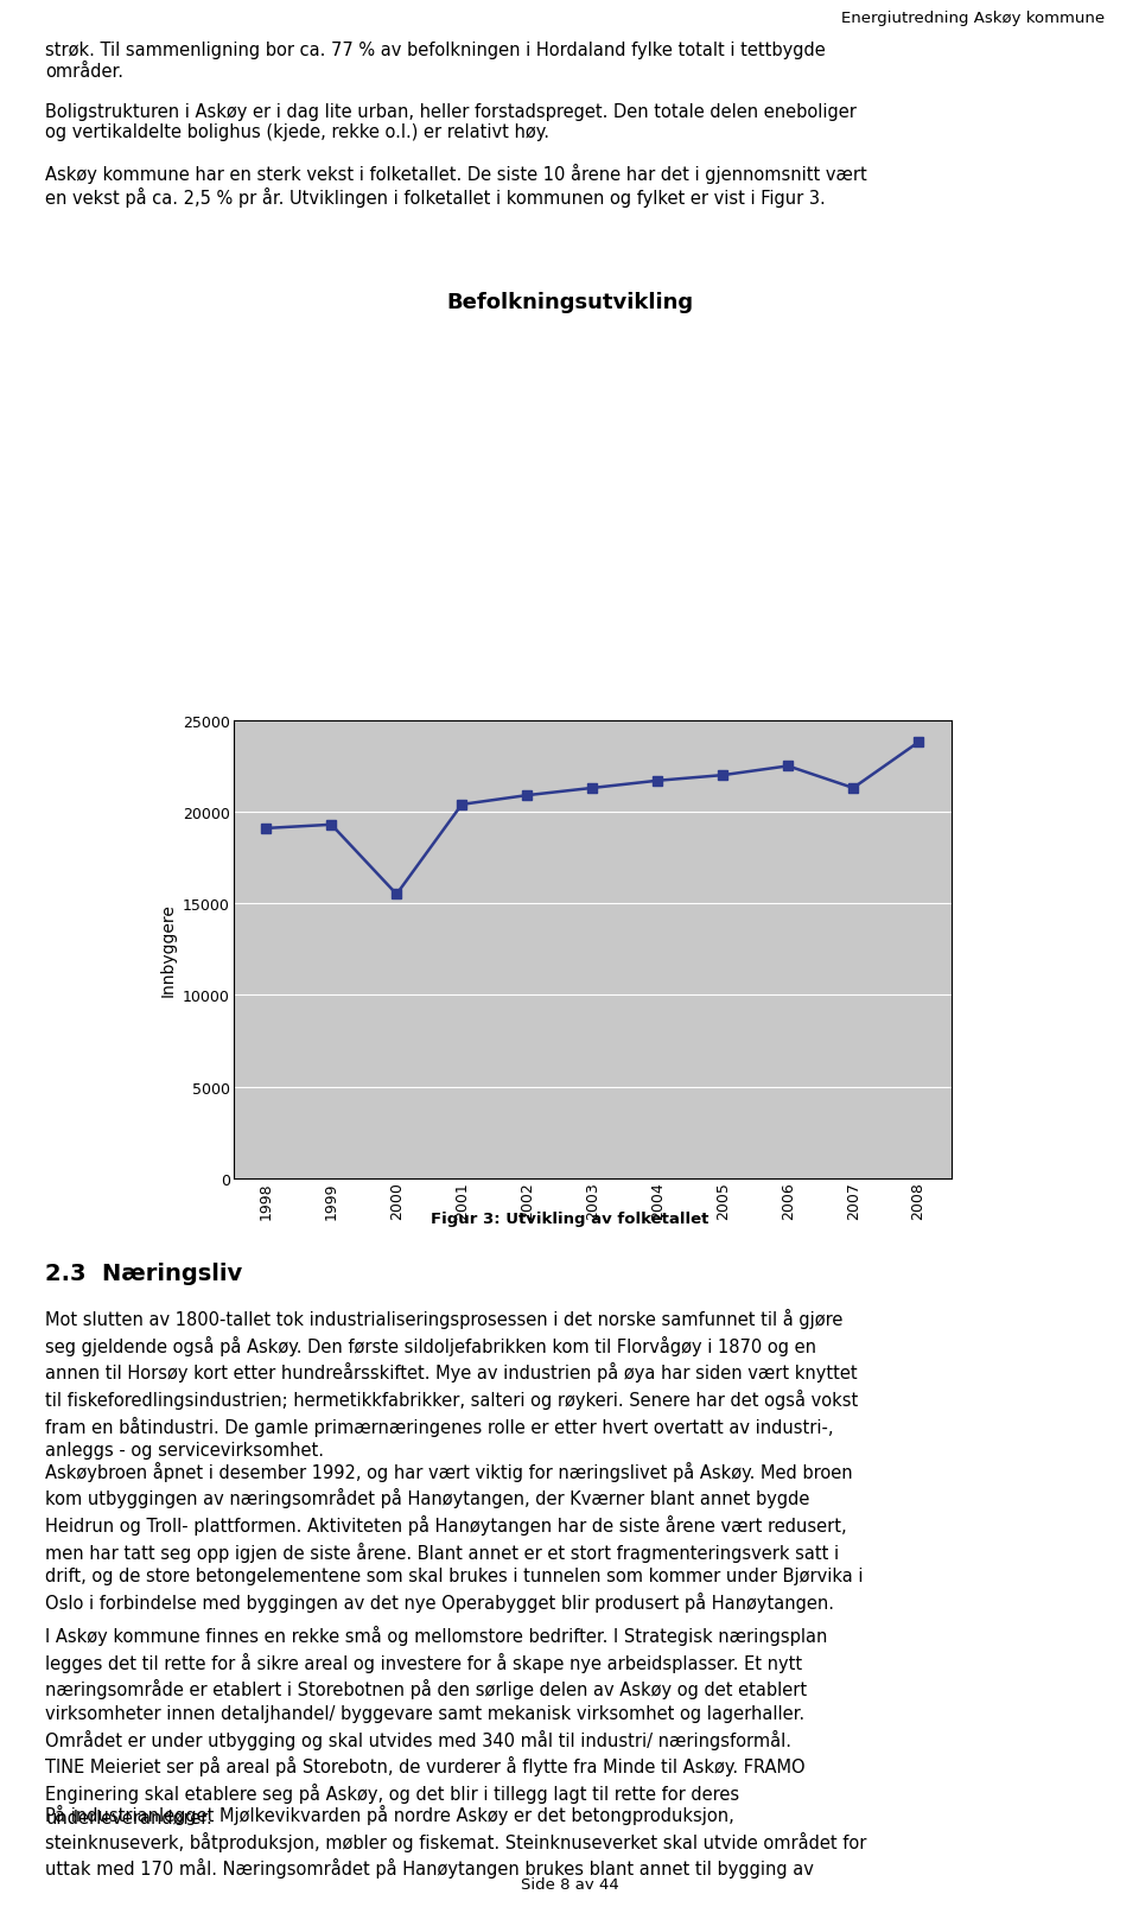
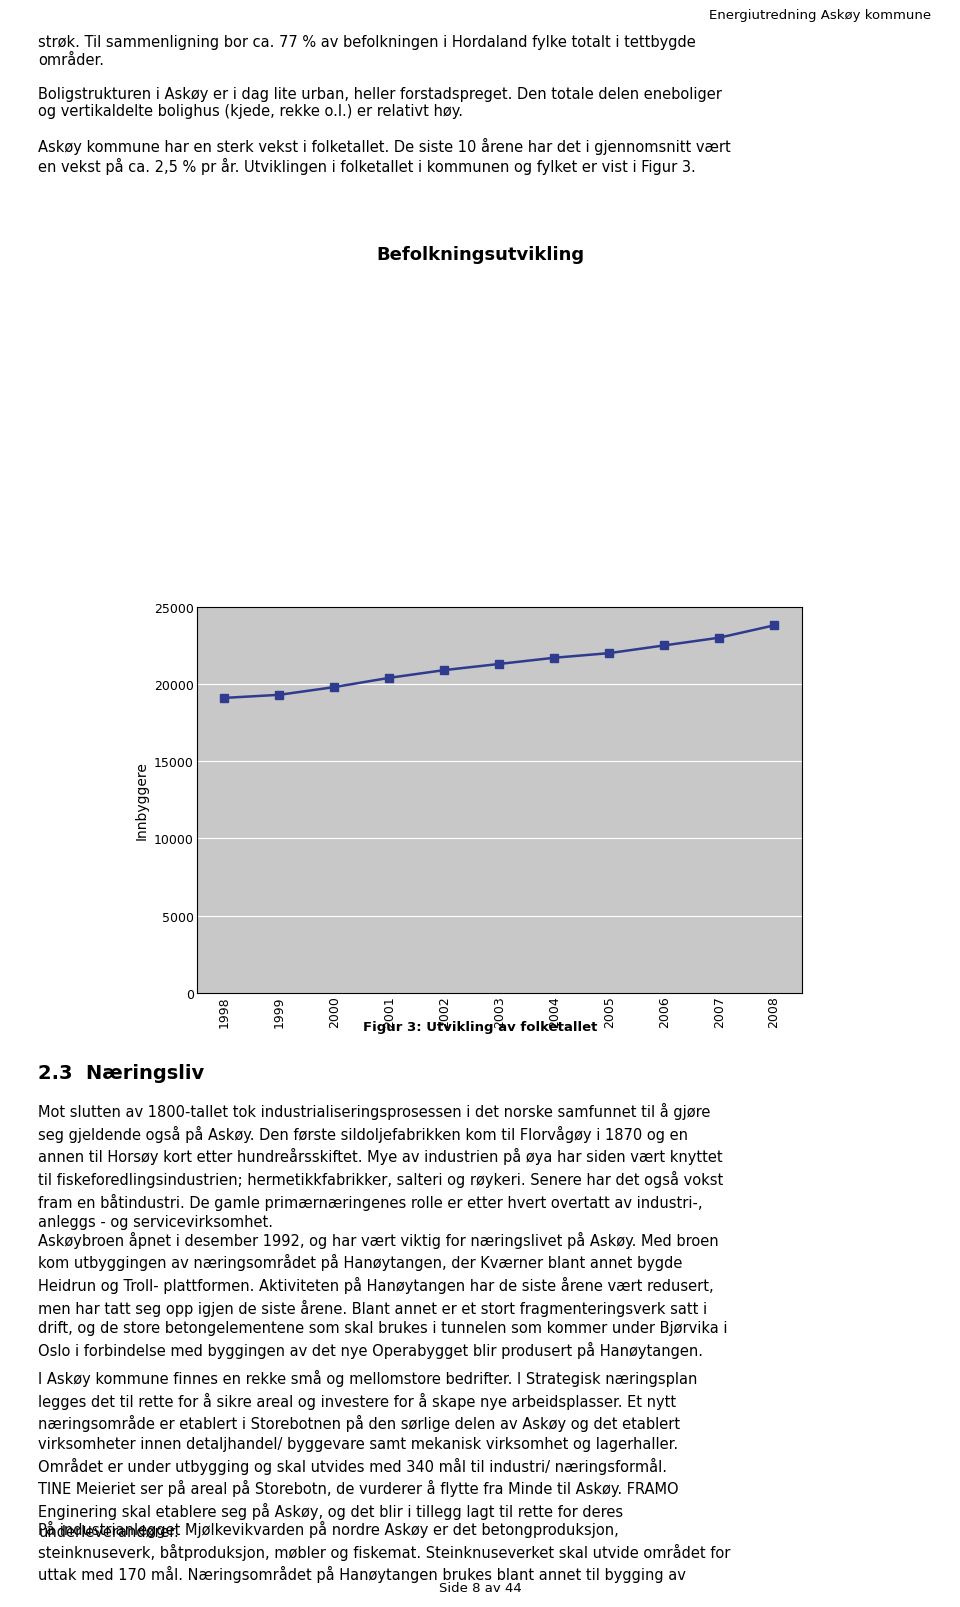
2000: 15500 -> 19800
2007: 21300 -> 23000
